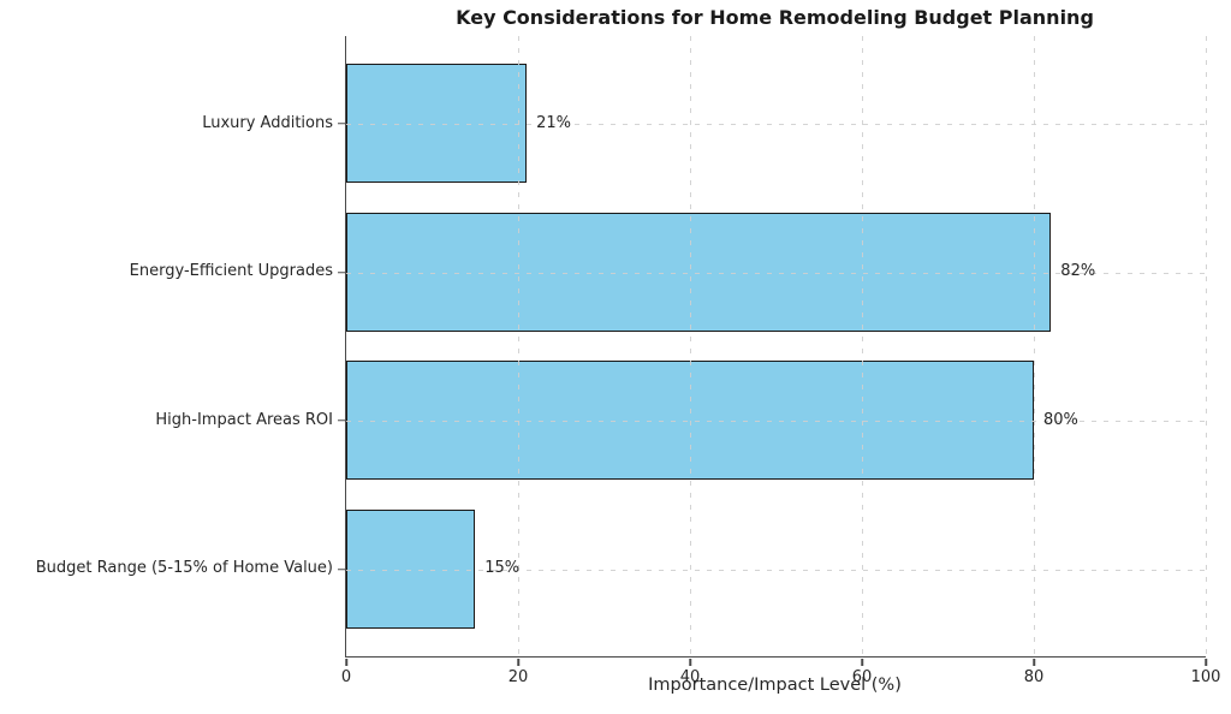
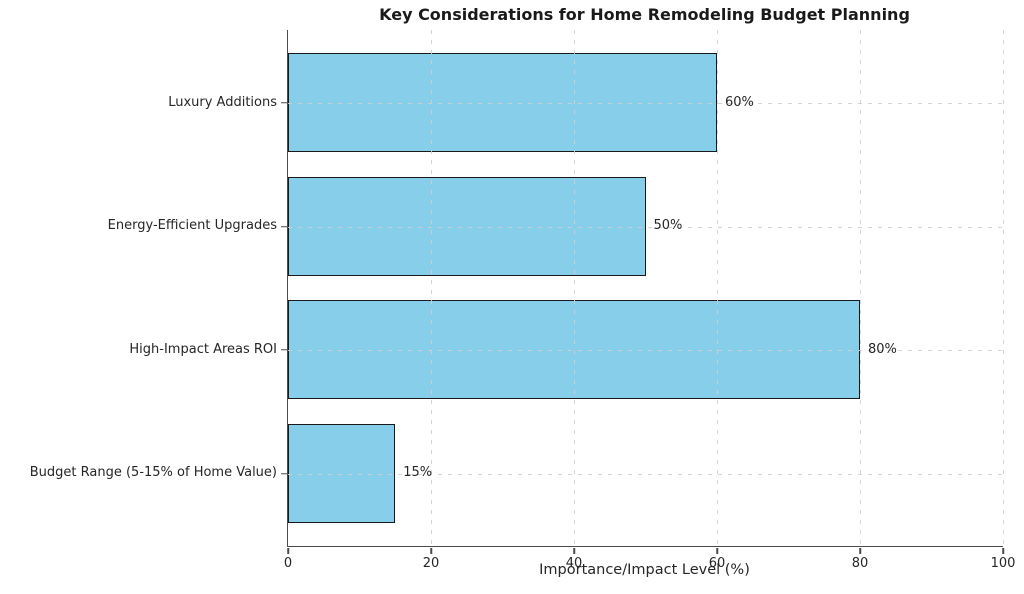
Luxury Additions: 21% -> 60%
Energy-Efficient Upgrades: 82% -> 50%
